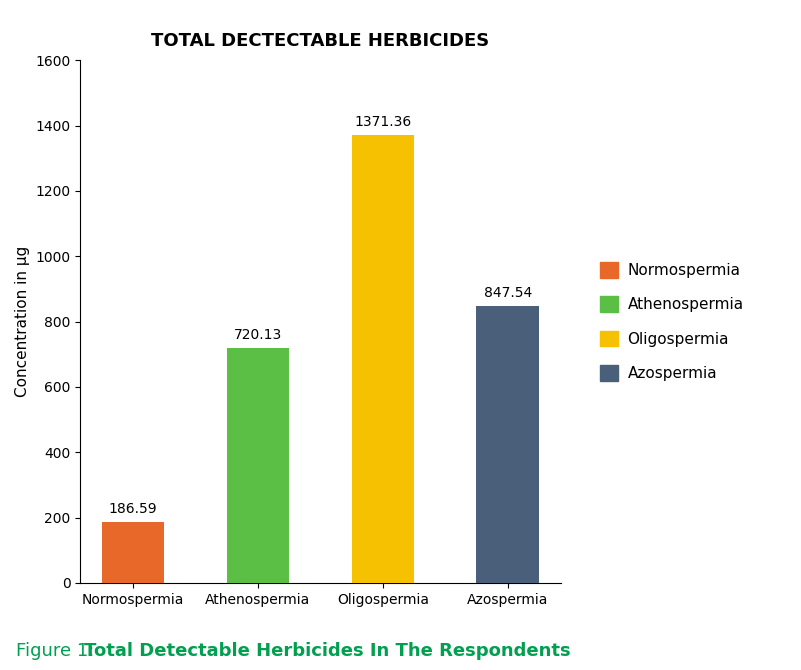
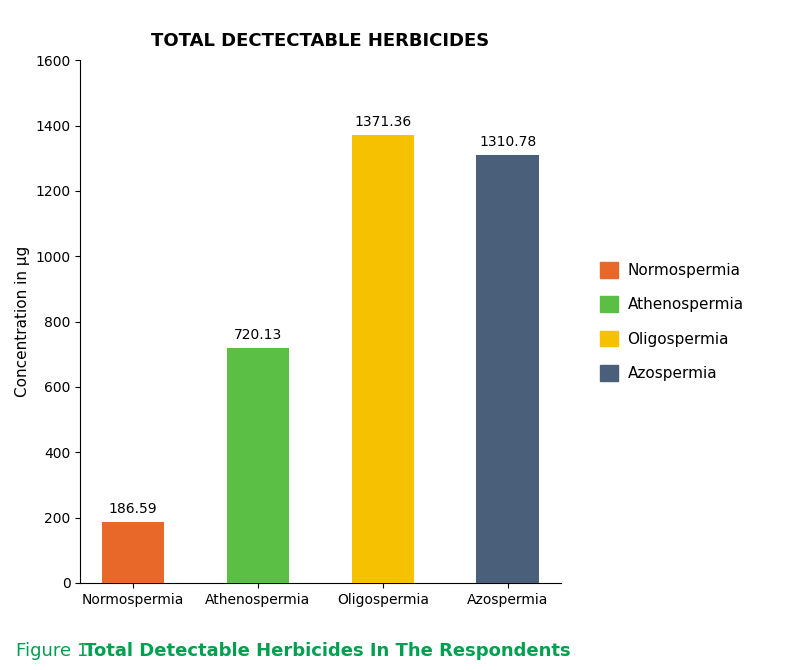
Azospermia: 847.54 -> 1310.78
